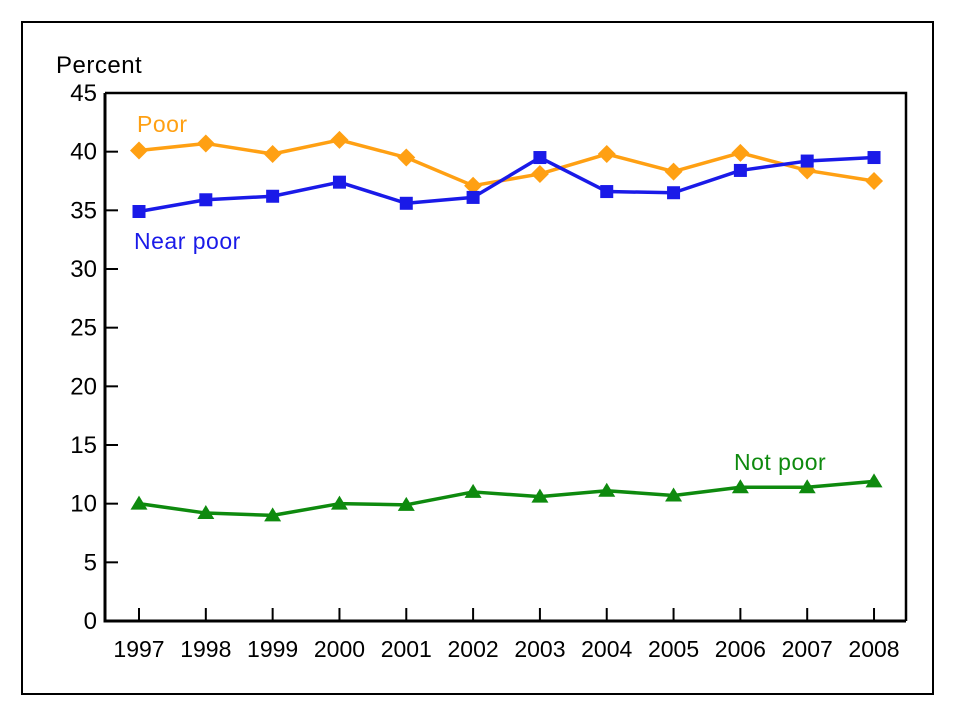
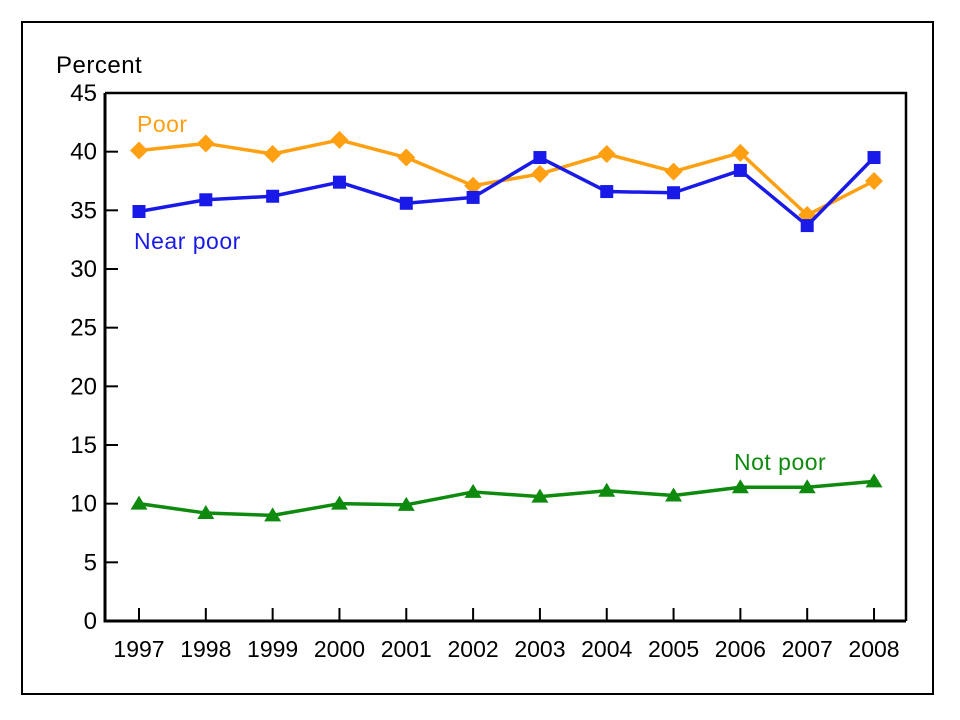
Poor/2007: 38.4 -> 34.6
Near poor/2007: 39.2 -> 33.7
